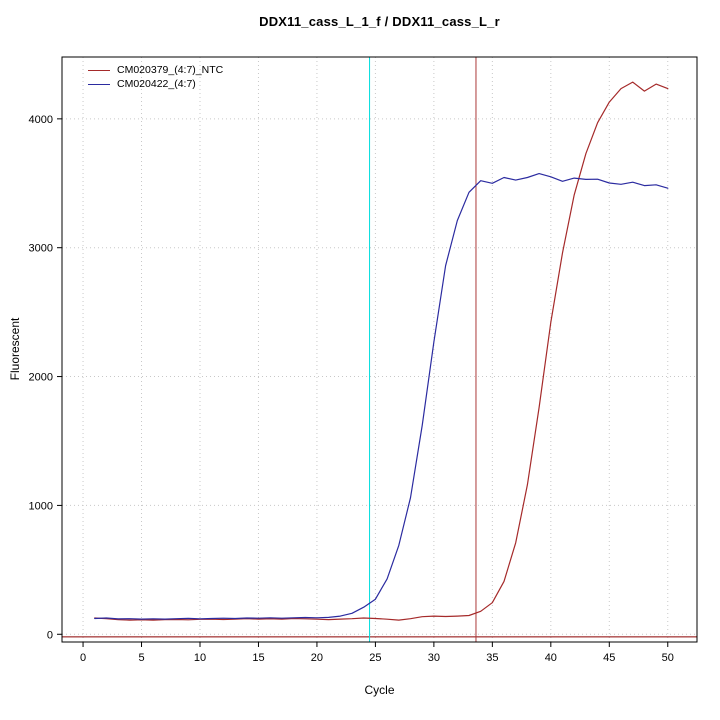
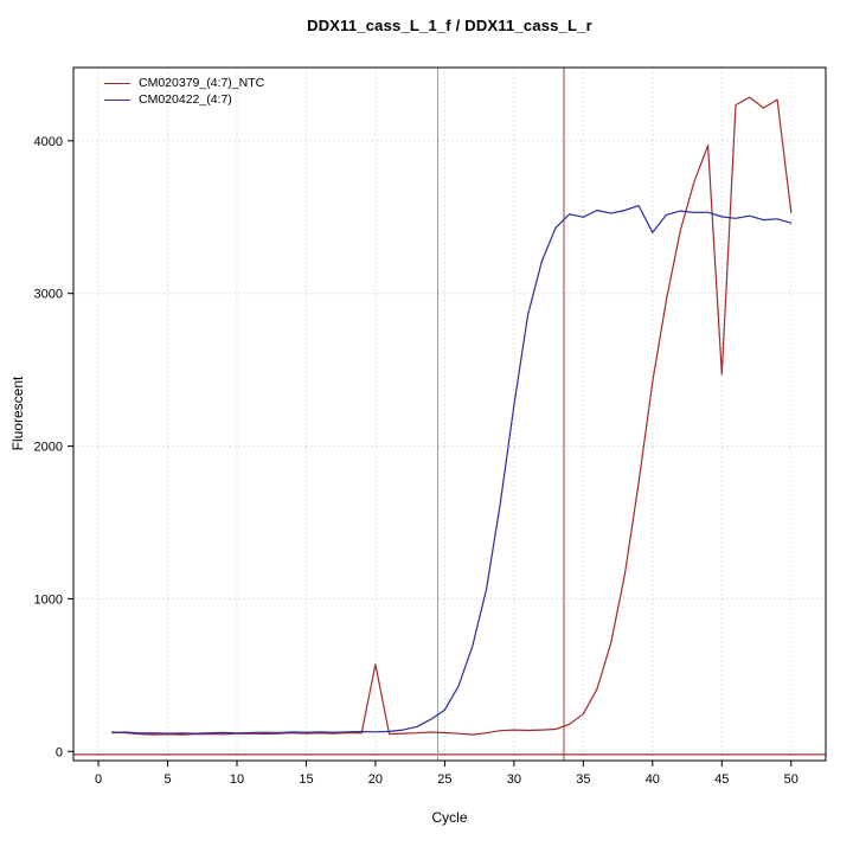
CM020379_(4:7)_NTC/20: 120 -> 570
CM020422_(4:7)/40: 3550 -> 3400
CM020379_(4:7)_NTC/45: 4130 -> 2470
CM020379_(4:7)_NTC/50: 4240 -> 3530
